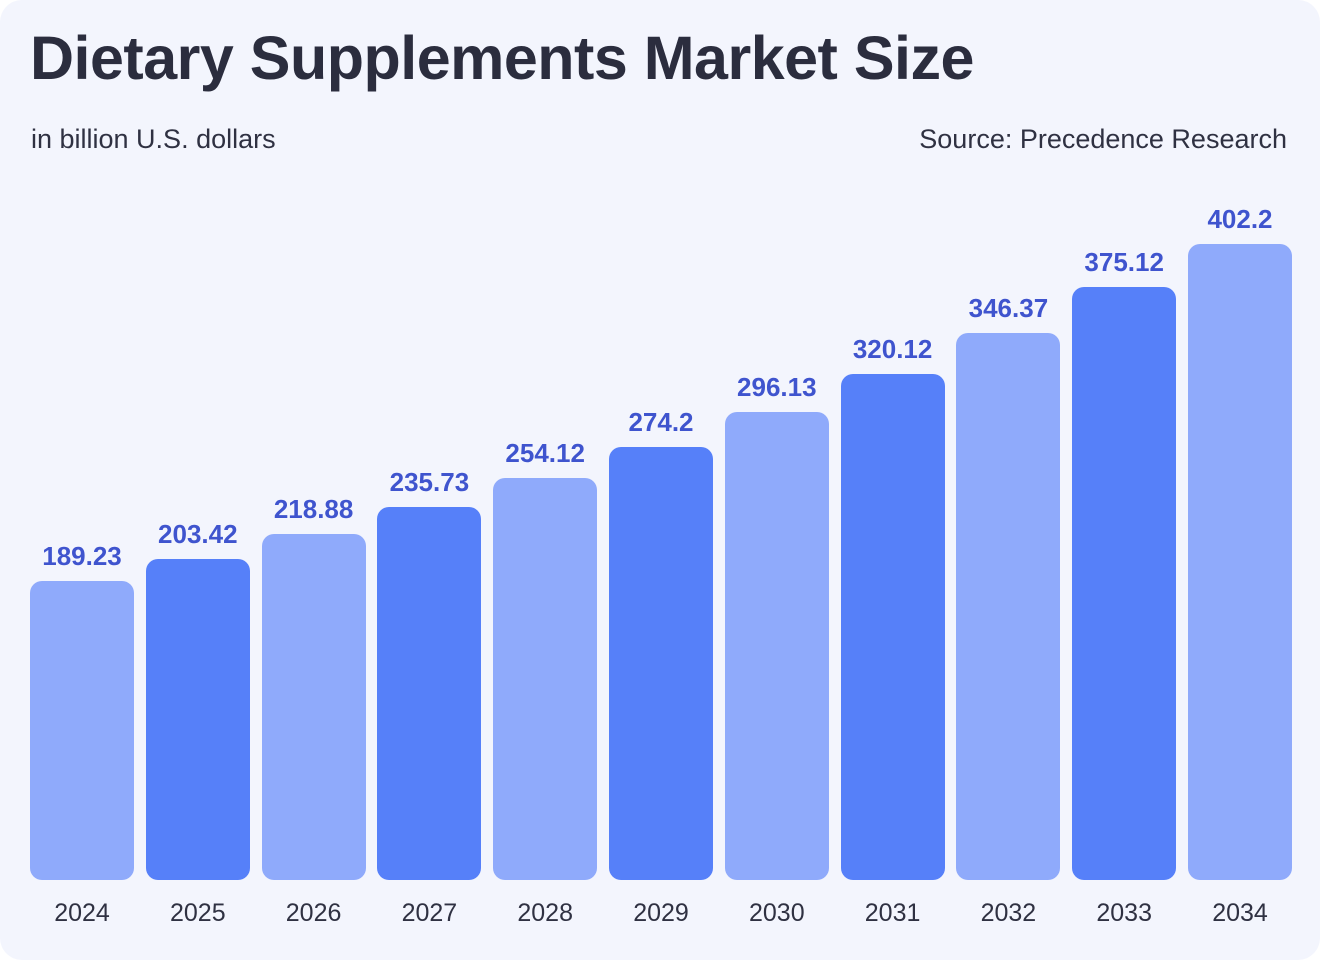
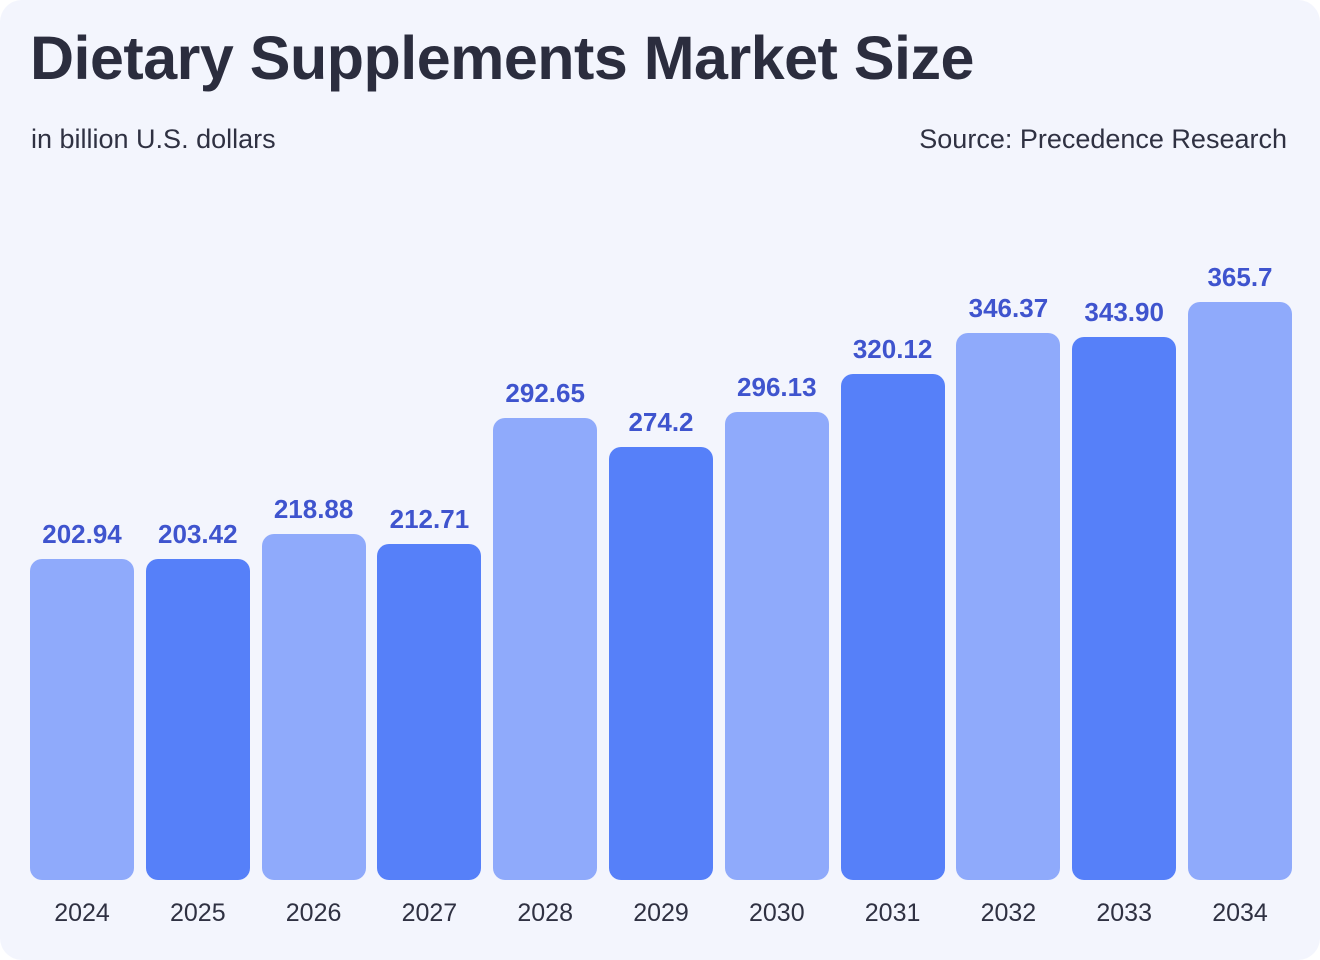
2024: 189.23 -> 202.94
2027: 235.73 -> 212.71
2028: 254.12 -> 292.65
2033: 375.12 -> 343.90
2034: 402.2 -> 365.7
